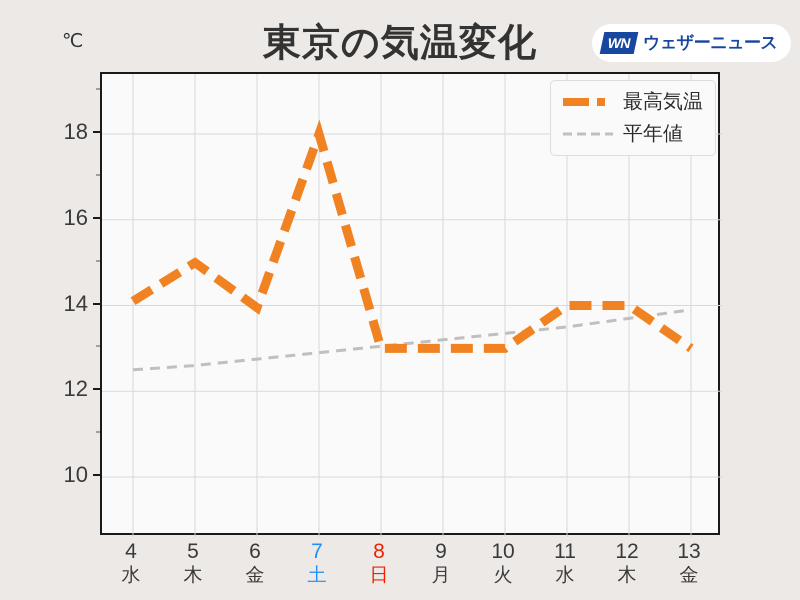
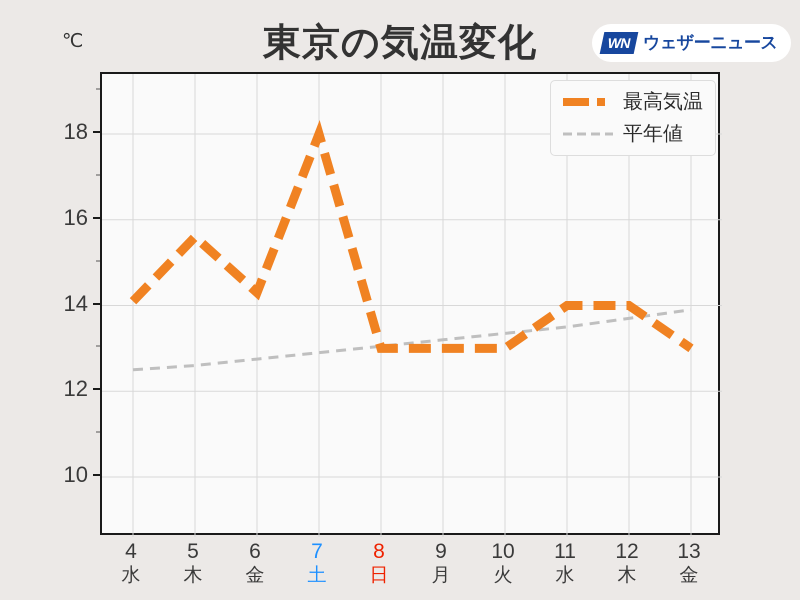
最高気温/5 木: 15.0 -> 15.6
最高気温/6 金: 13.9 -> 14.3
